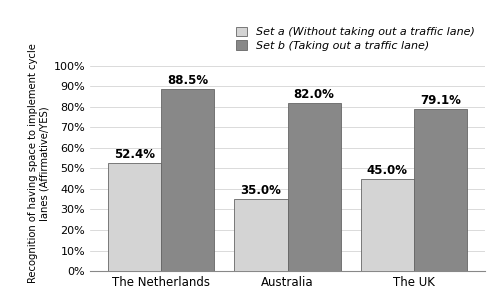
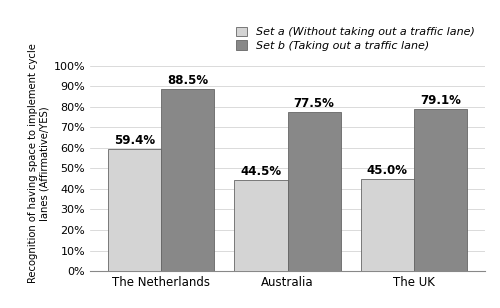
Set a (Without taking out a traffic lane)/The Netherlands: 52.4% -> 59.4%
Set a (Without taking out a traffic lane)/Australia: 35.0% -> 44.5%
Set b (Taking out a traffic lane)/Australia: 82.0% -> 77.5%
